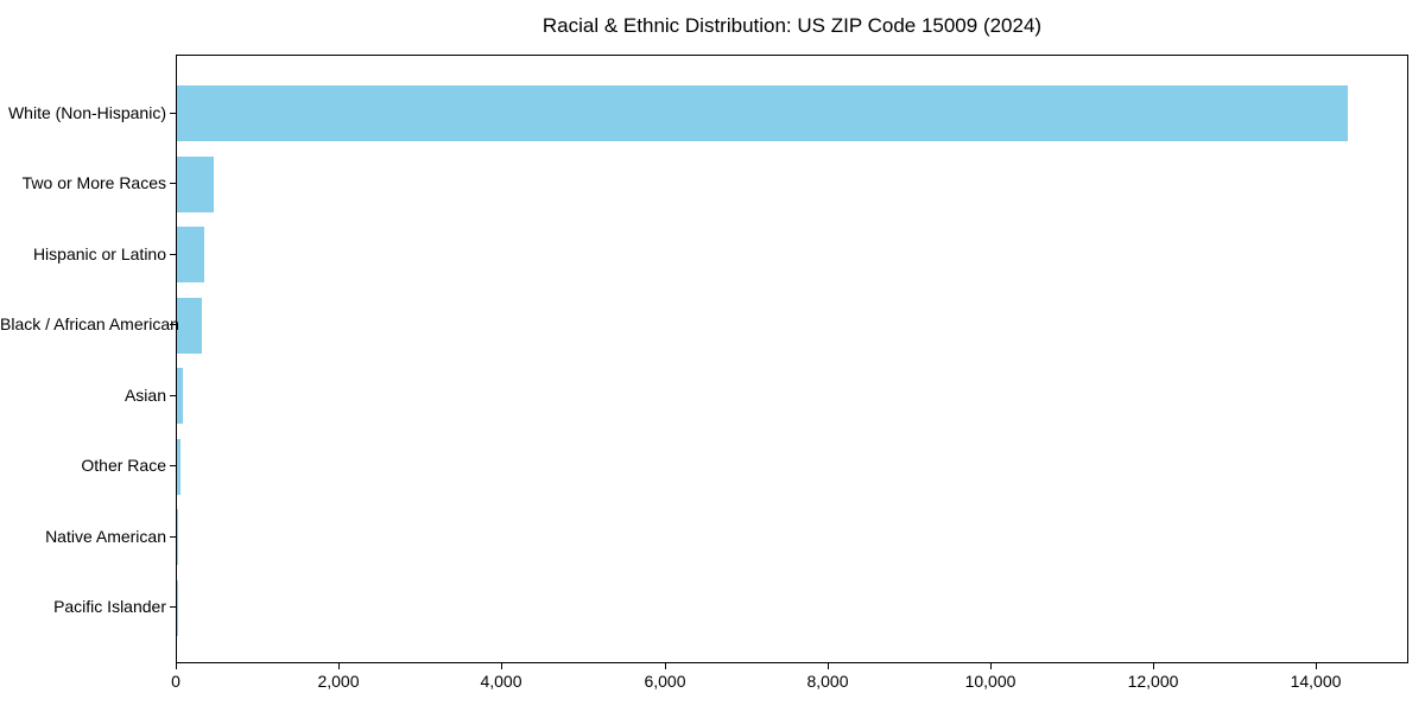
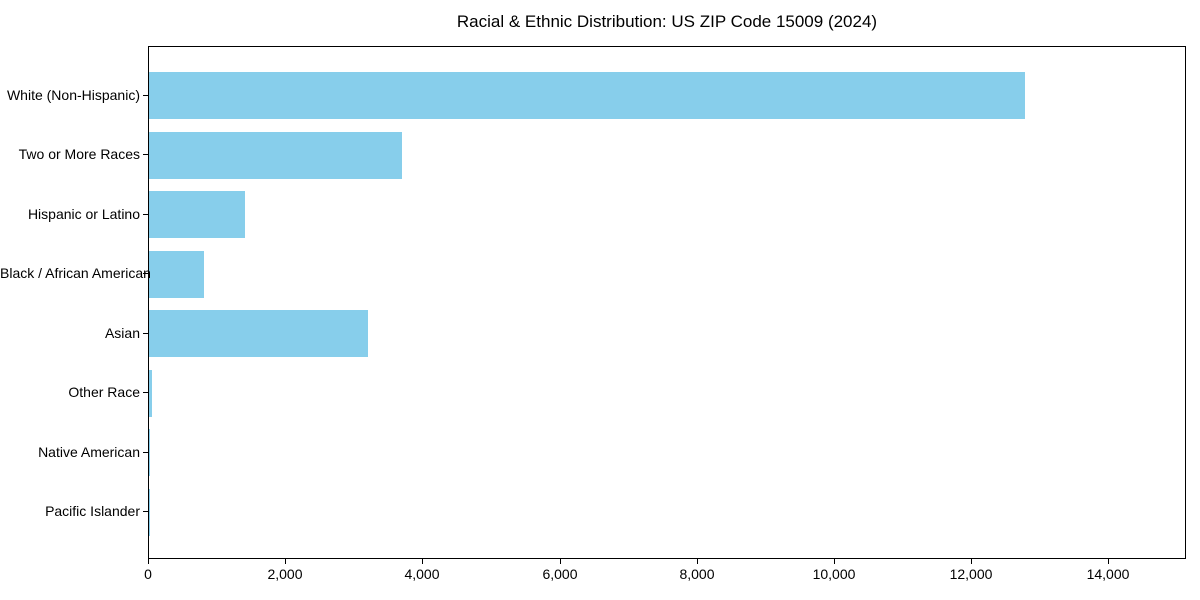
White (Non-Hispanic): 14400 -> 12800
Two or More Races: 500 -> 3700
Hispanic or Latino: 300 -> 1400
Black / African American: 300 -> 800
Asian: 100 -> 3200
